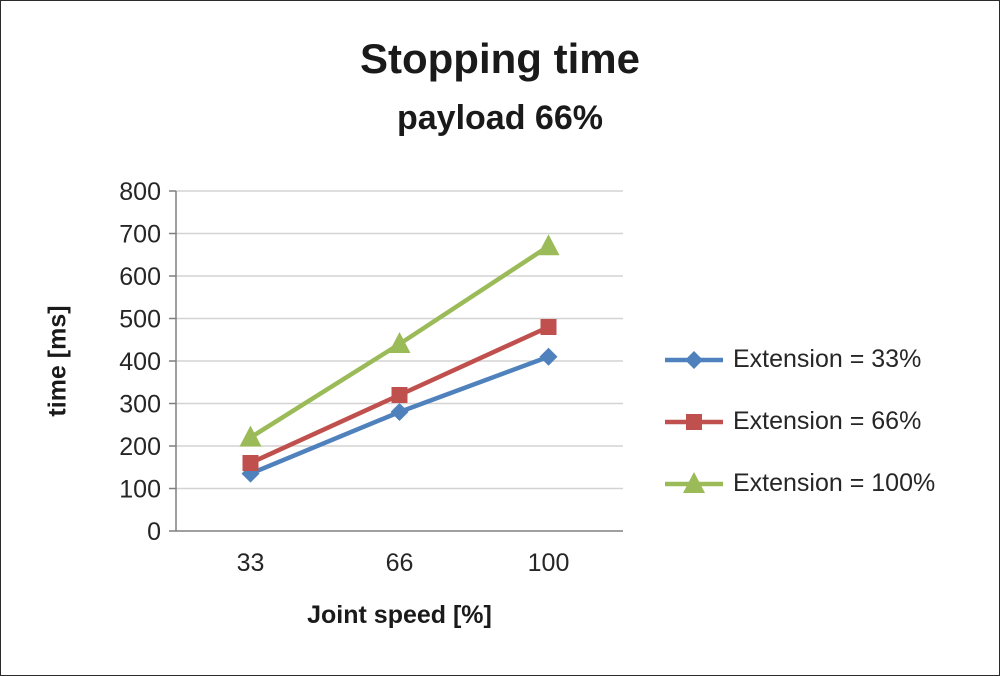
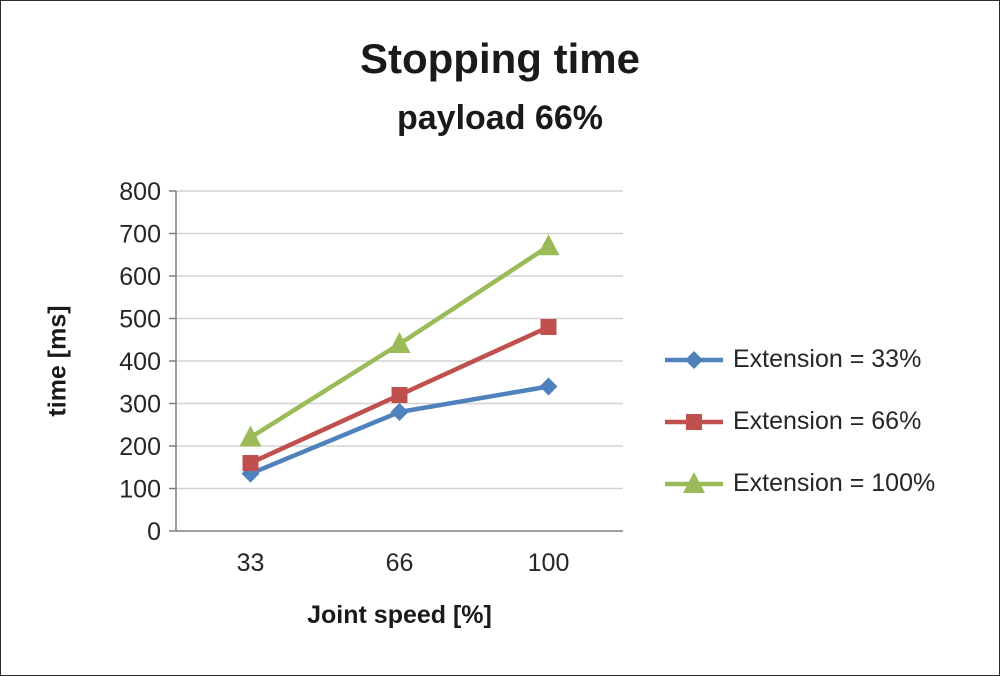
Extension = 33%/100: 410 -> 340
